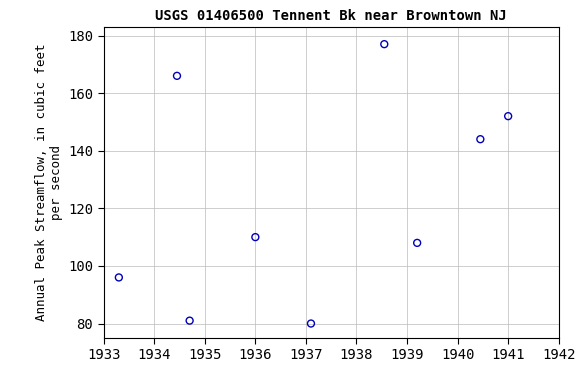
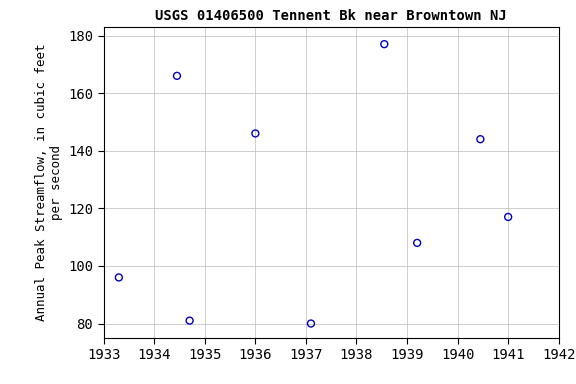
1936: 110 -> 146
1941: 152 -> 117
